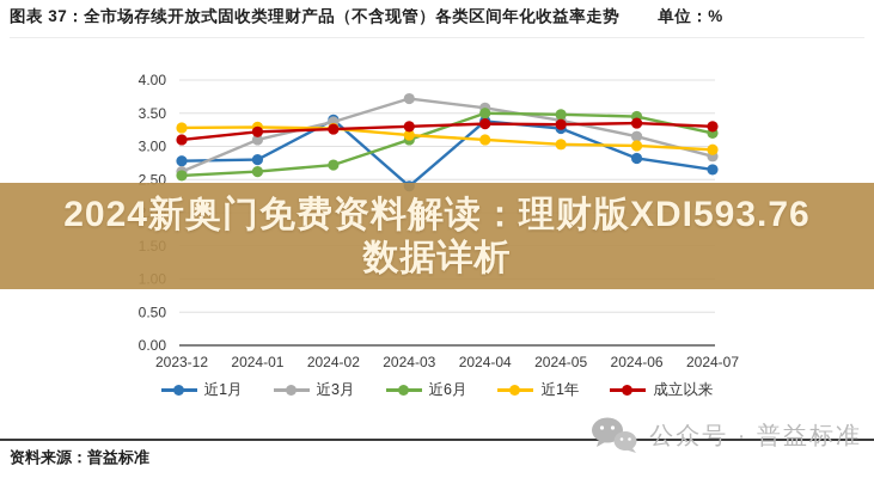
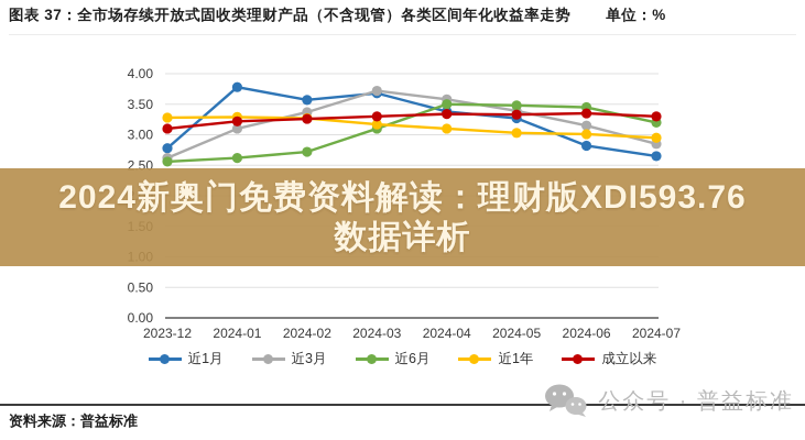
近1月/2024-01: 2.8 -> 3.8
近1月/2024-02: 3.4 -> 3.6
近1月/2024-03: 2.4 -> 3.7
